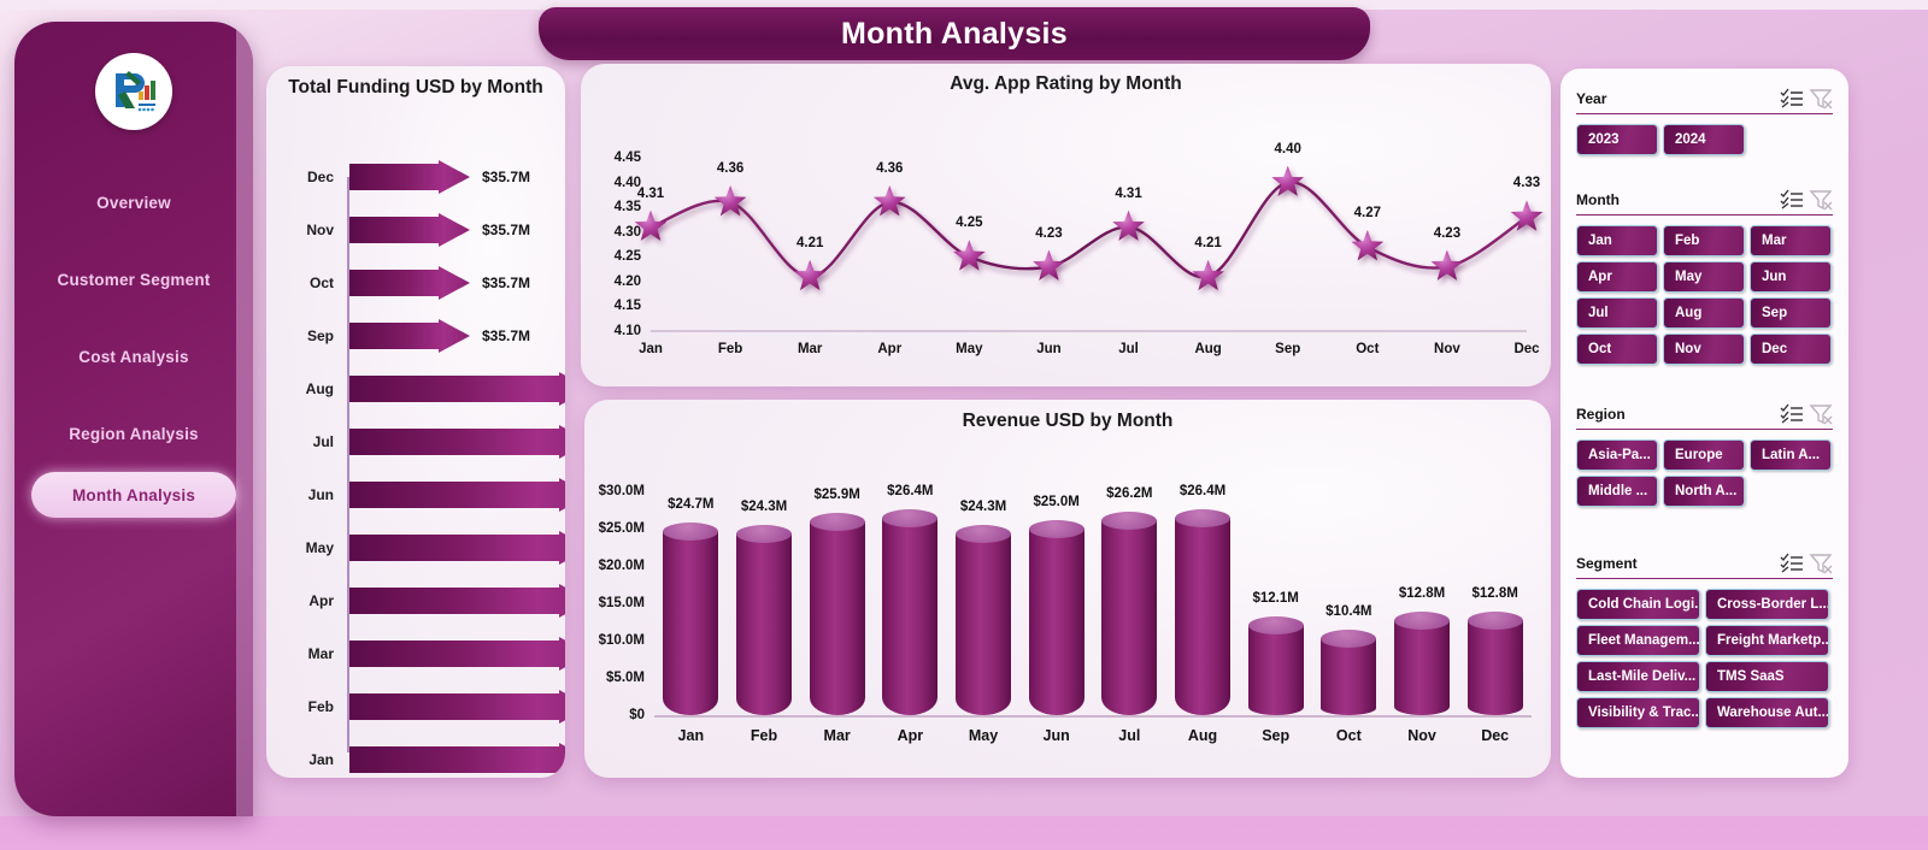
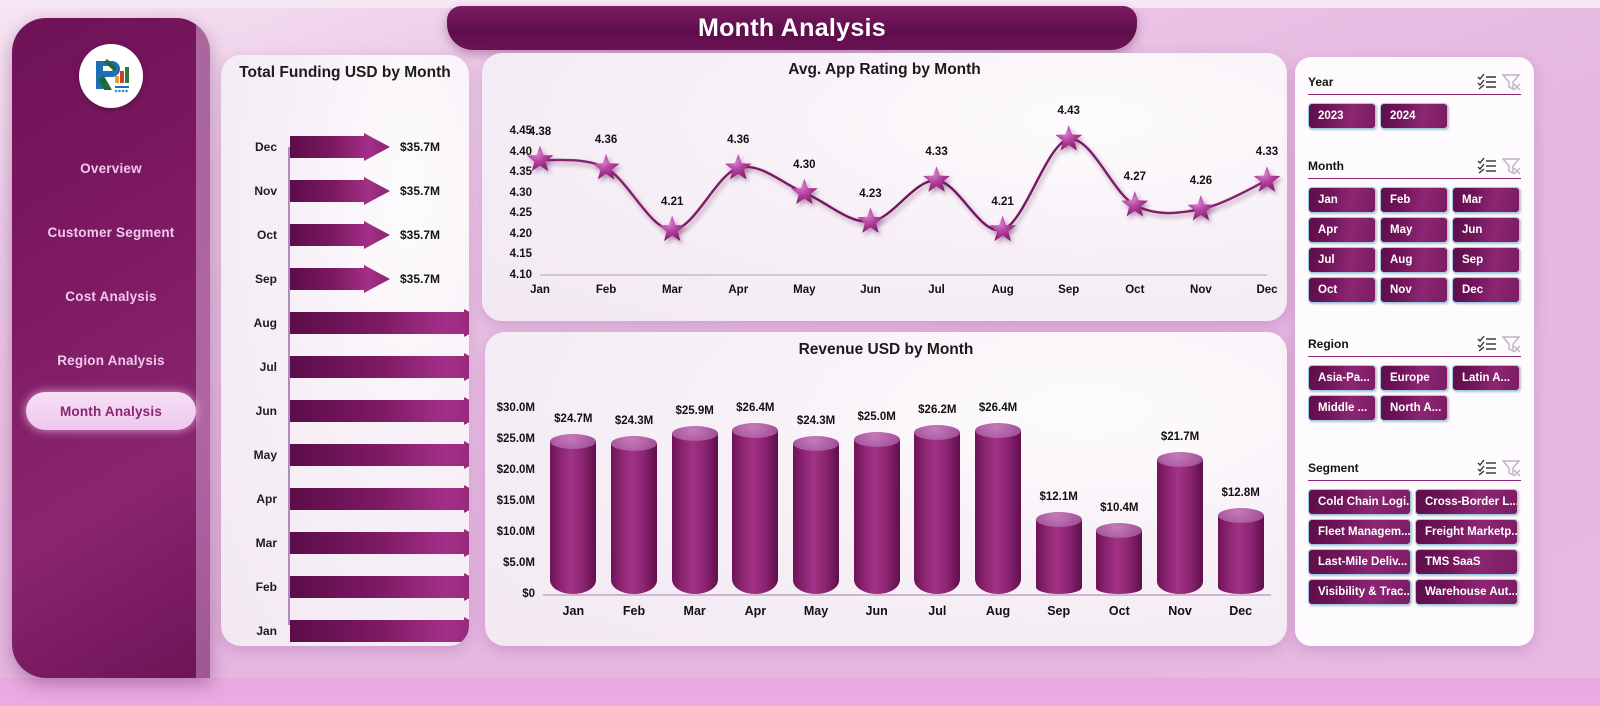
Avg. App Rating by Month/Jan: 4.31 -> 4.38
Avg. App Rating by Month/May: 4.25 -> 4.30
Avg. App Rating by Month/Jul: 4.31 -> 4.33
Avg. App Rating by Month/Sep: 4.40 -> 4.43
Avg. App Rating by Month/Nov: 4.23 -> 4.26
Revenue USD by Month/Nov: $12.8M -> $21.7M
